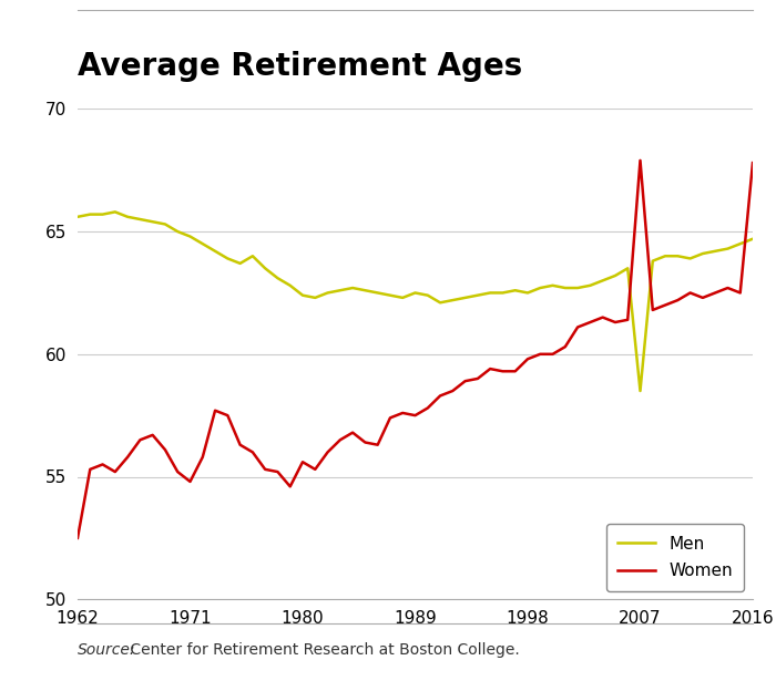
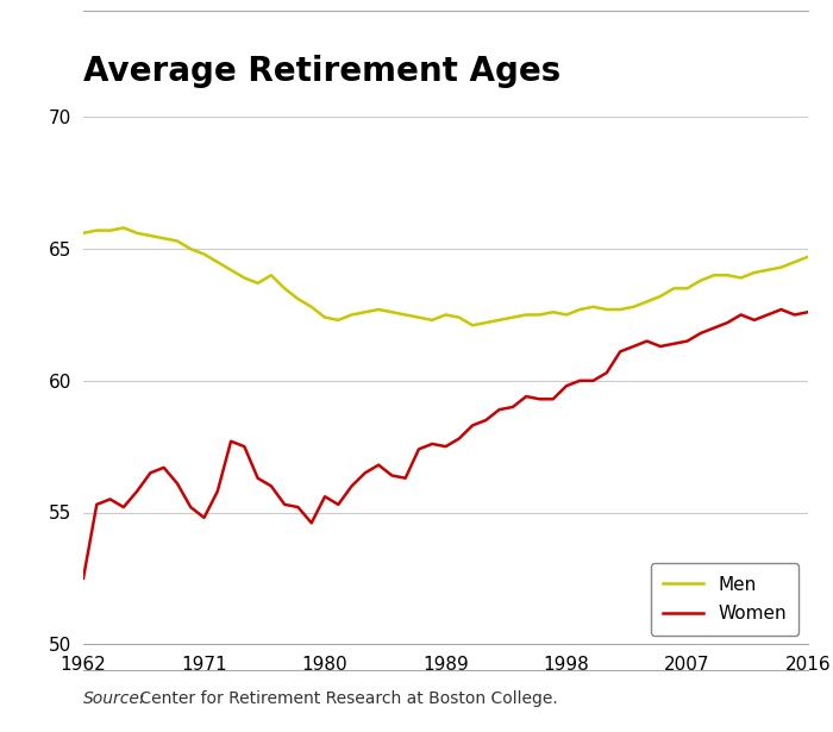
Men/2007: 58.5 -> 63.5
Women/2007: 67.9 -> 61.5
Women/2016: 67.8 -> 62.6
